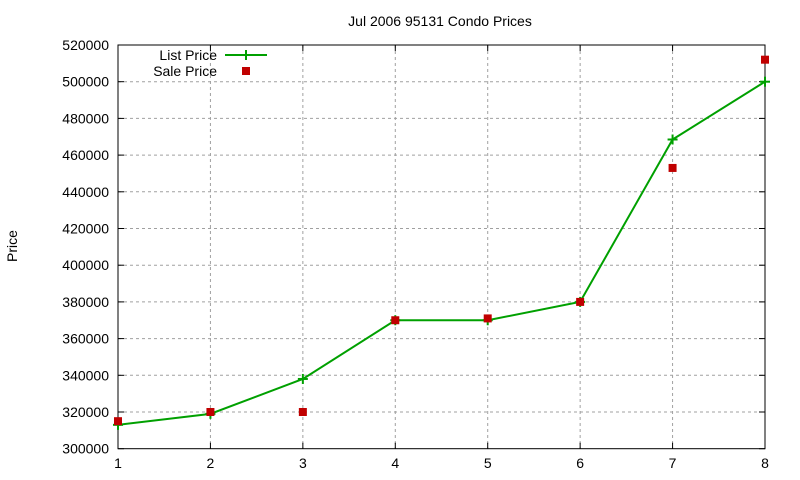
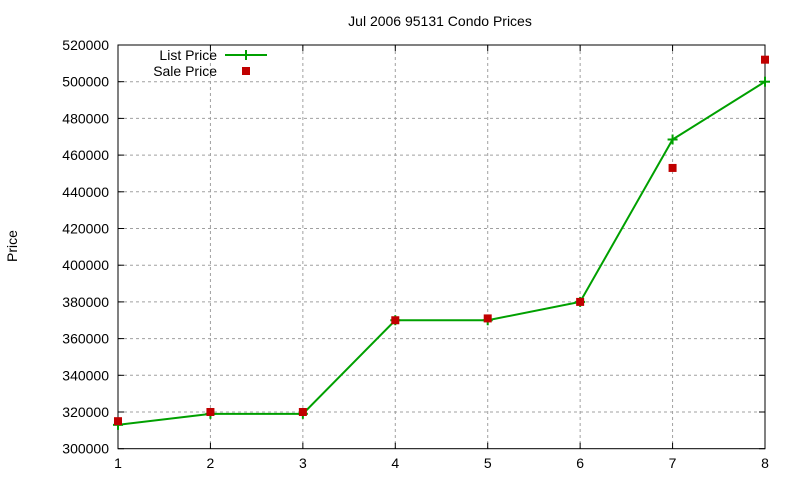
List Price/3: 338000 -> 319000
